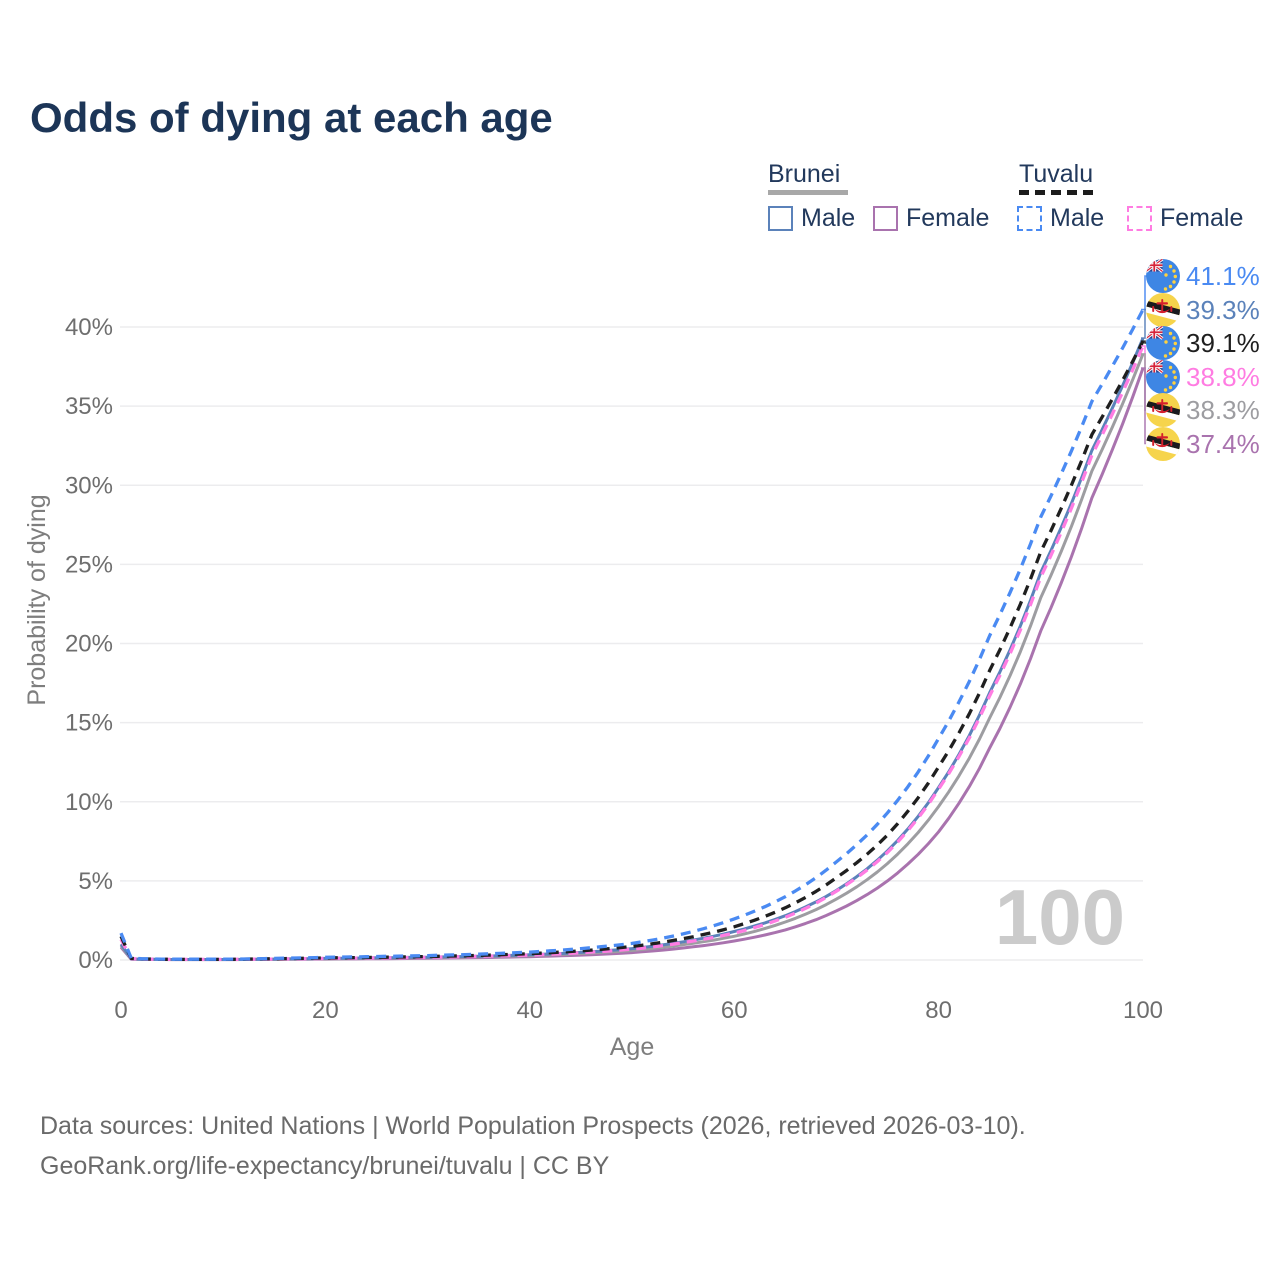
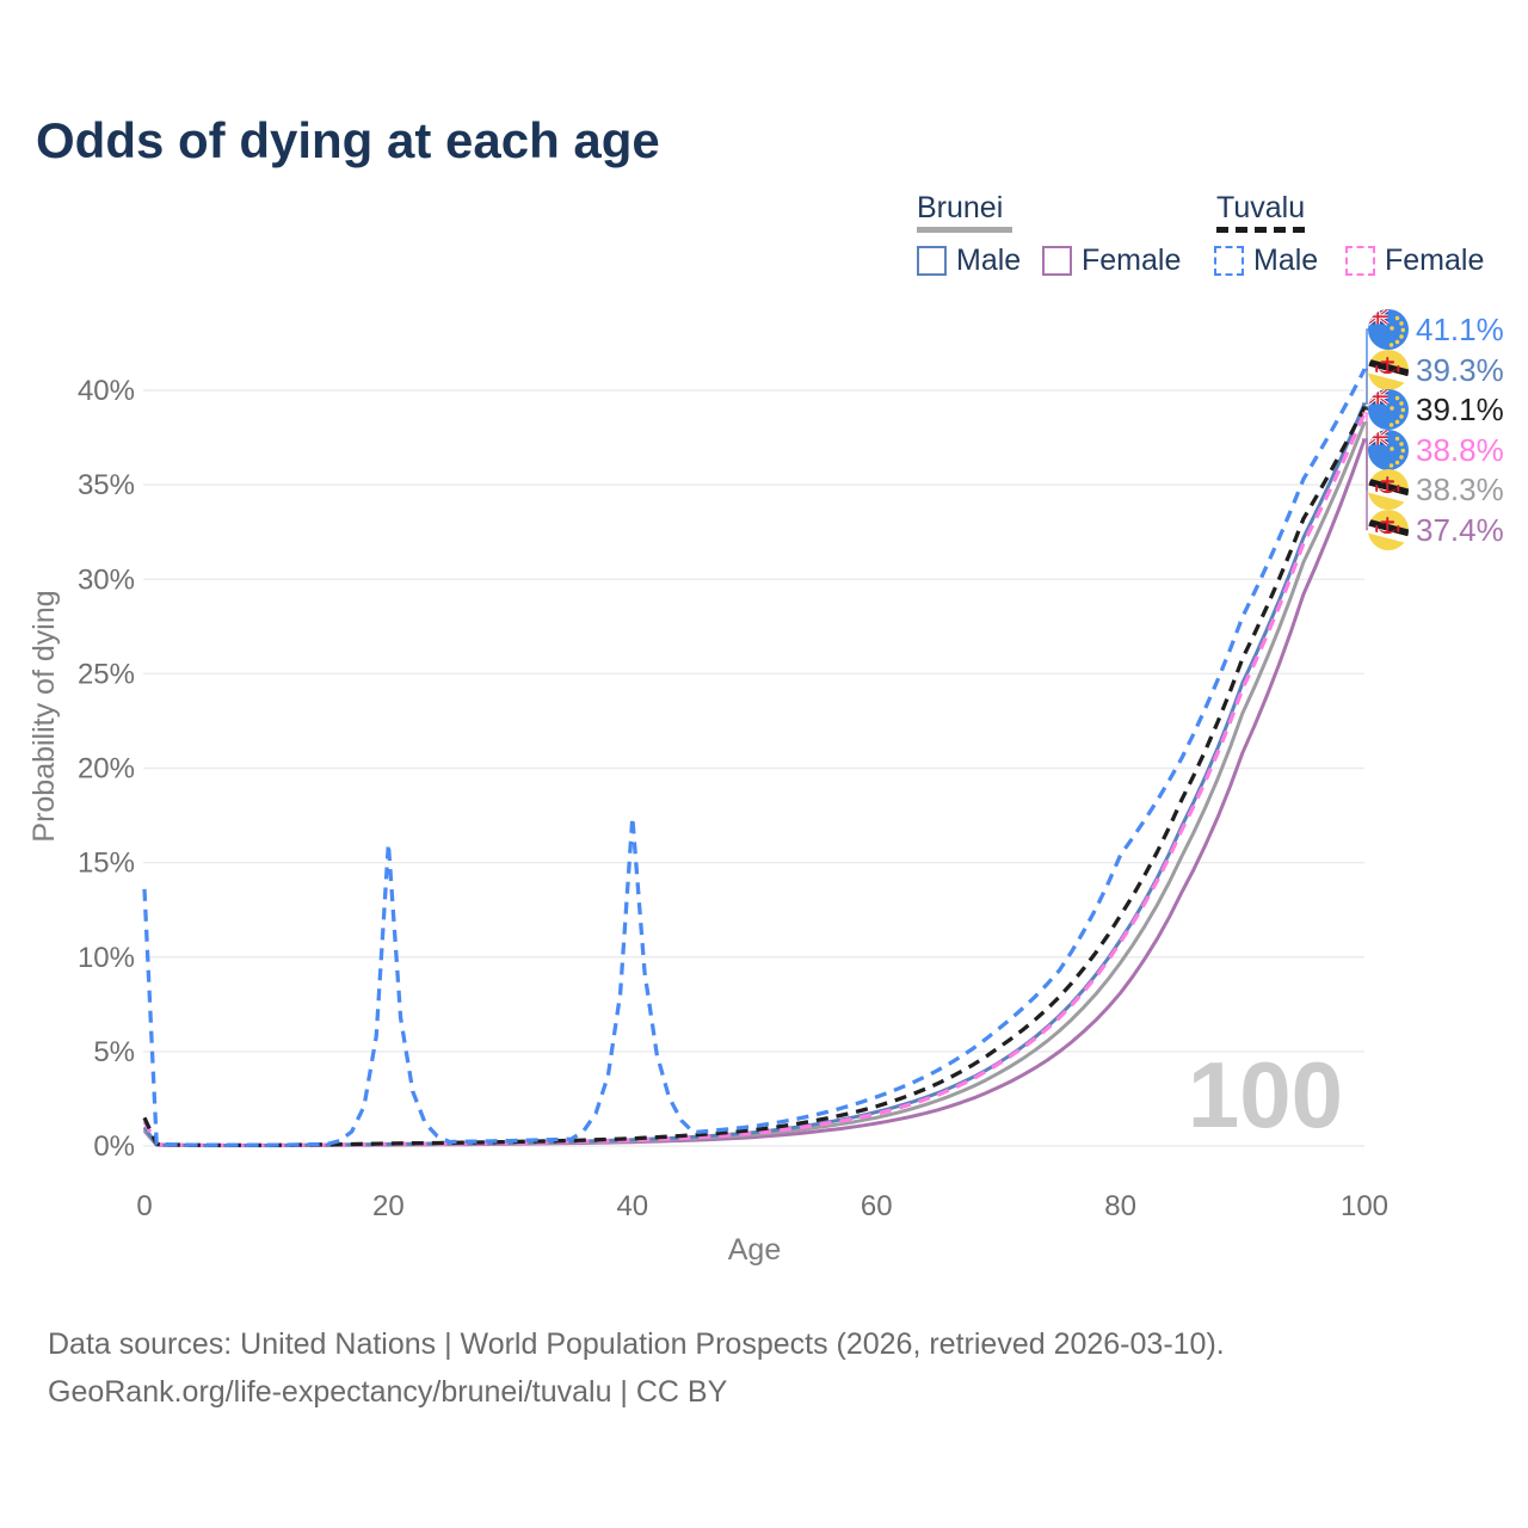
Tuvalu Male/0: 1.7% -> 13.6%
Tuvalu Male/20: 0.2% -> 16.0%
Tuvalu Male/40: 0.5% -> 17.4%
Tuvalu Male/80: 14.0% -> 15.4%
